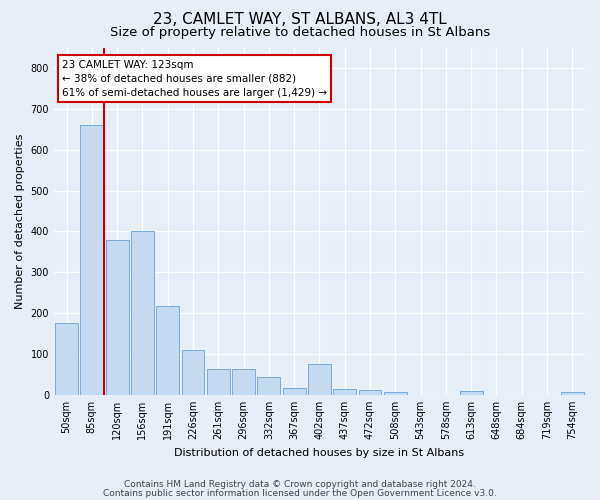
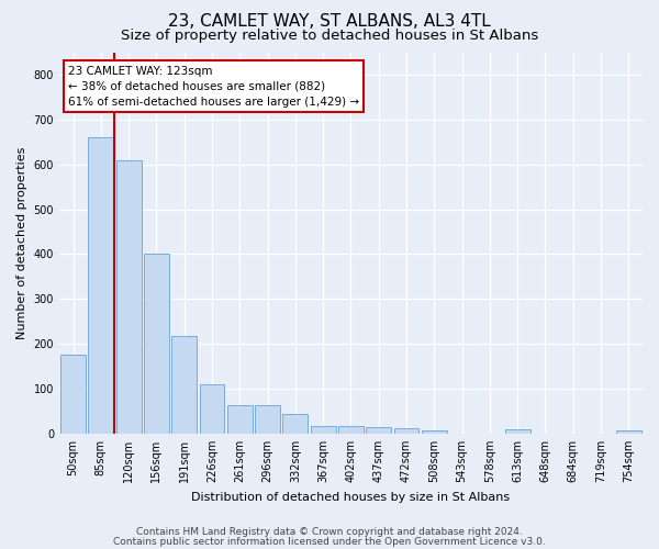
120sqm: 380 -> 610
402sqm: 75 -> 17
